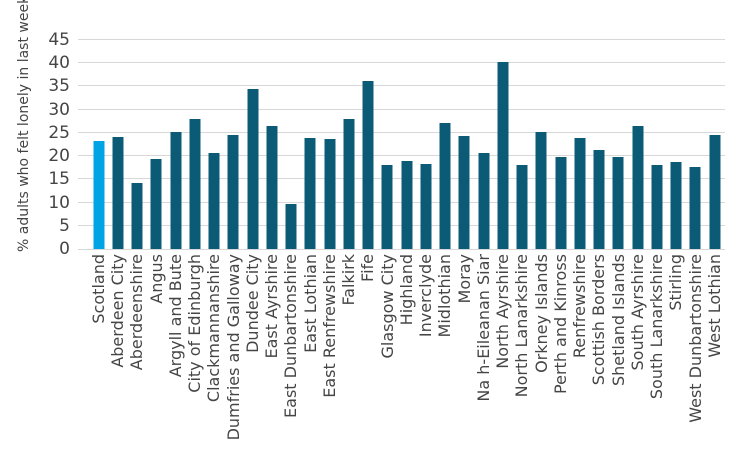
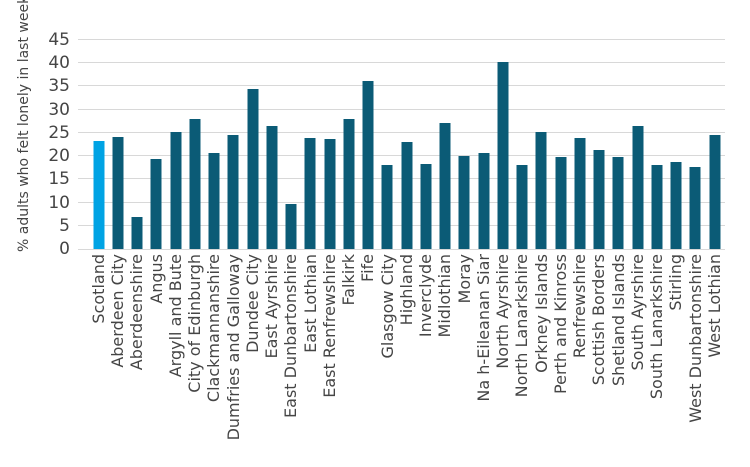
Aberdeenshire: 14 -> 7
Highland: 19 -> 23
Moray: 24 -> 20
